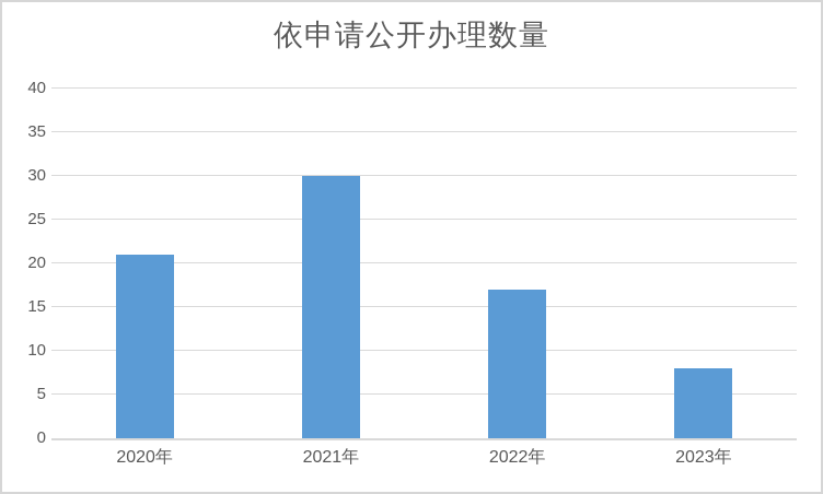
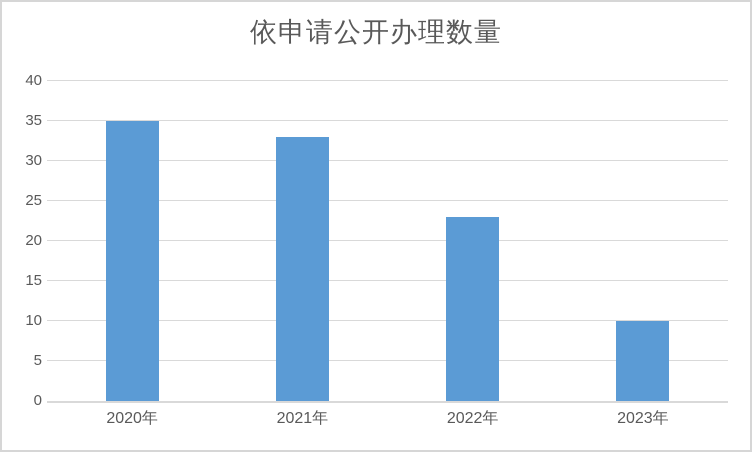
2020年: 21 -> 35
2021年: 30 -> 33
2022年: 17 -> 23
2023年: 8 -> 10
